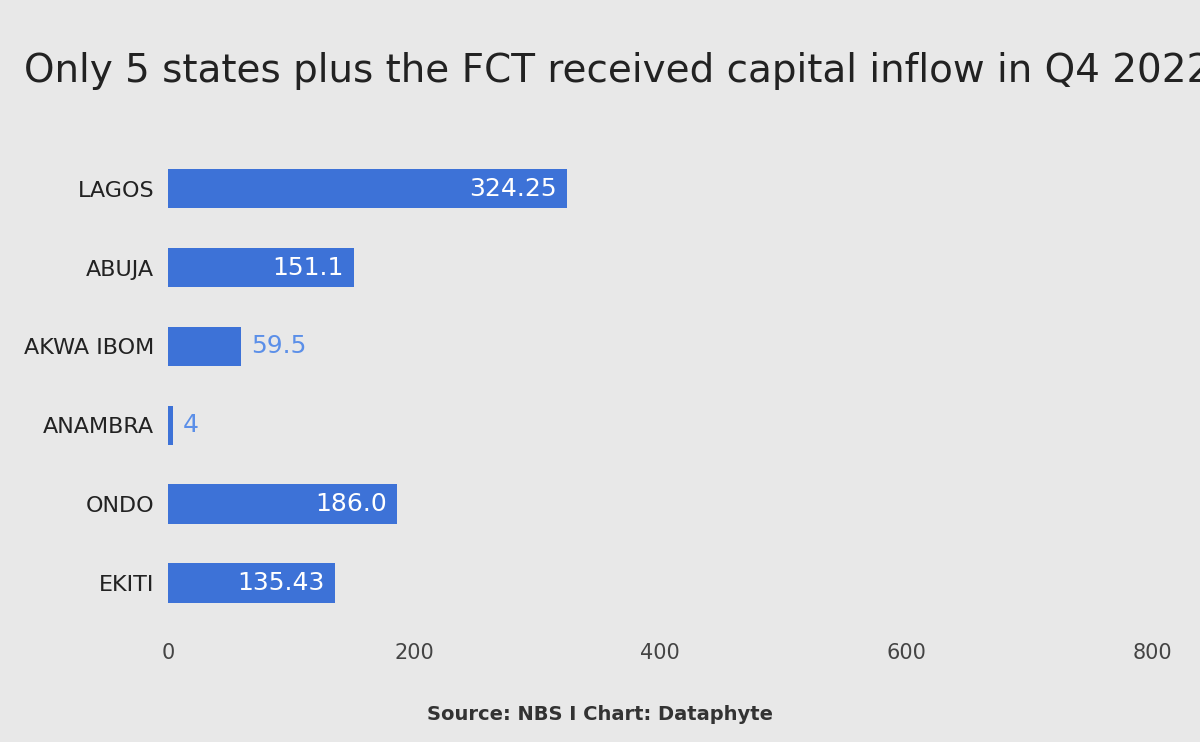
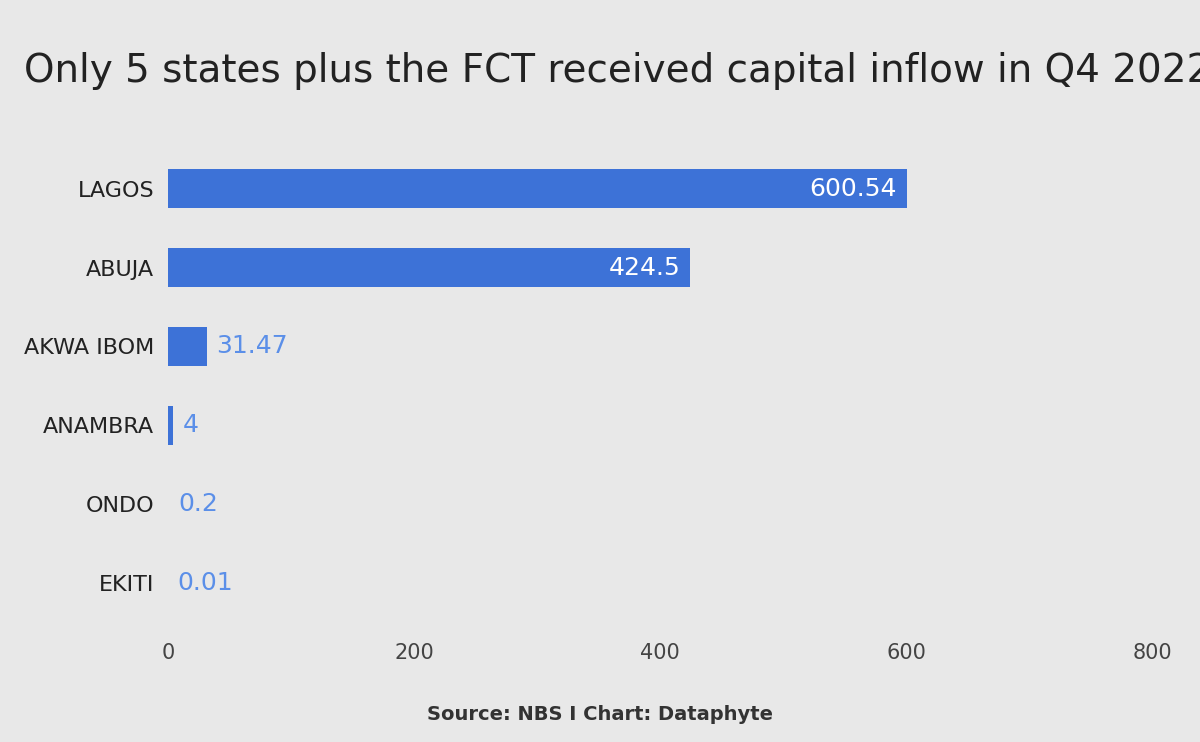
LAGOS: 324.25 -> 600.54
ABUJA: 151.1 -> 424.5
AKWA IBOM: 59.5 -> 31.47
ONDO: 186.0 -> 0.2
EKITI: 135.43 -> 0.01
